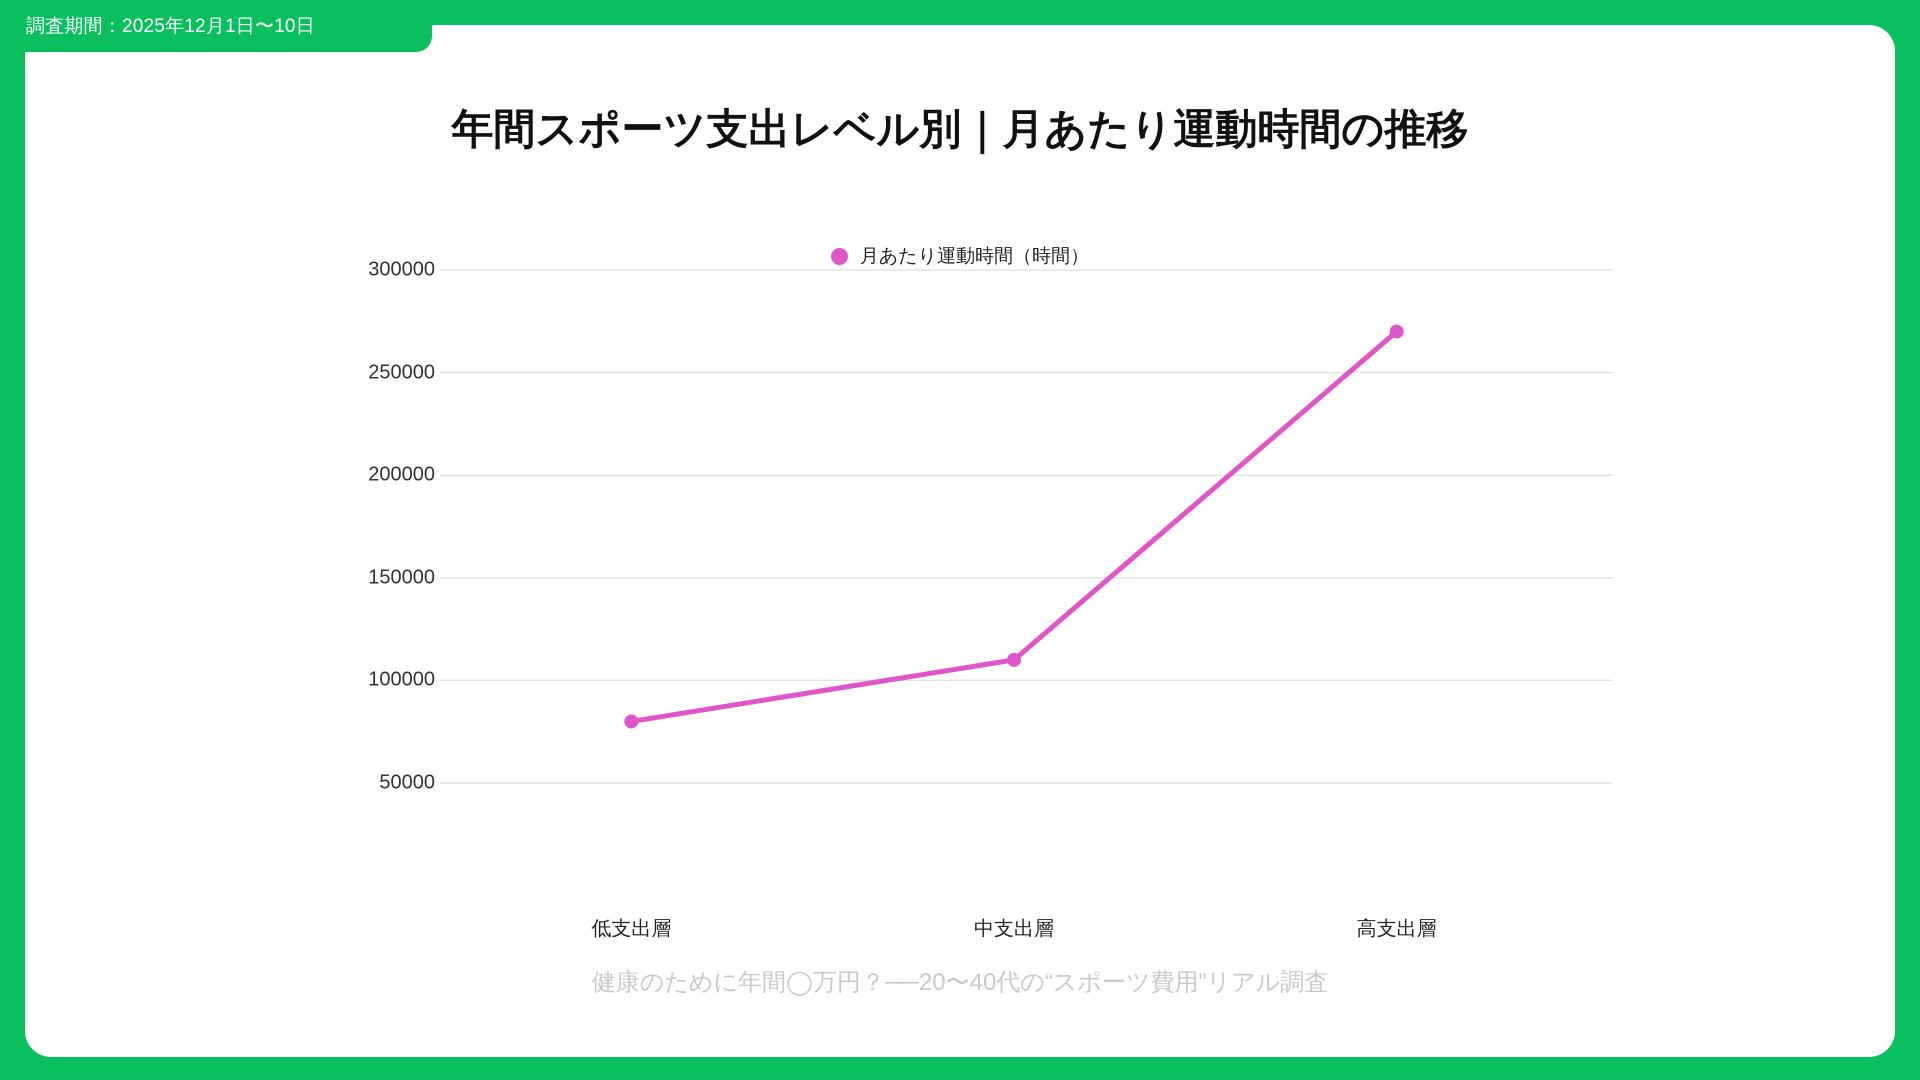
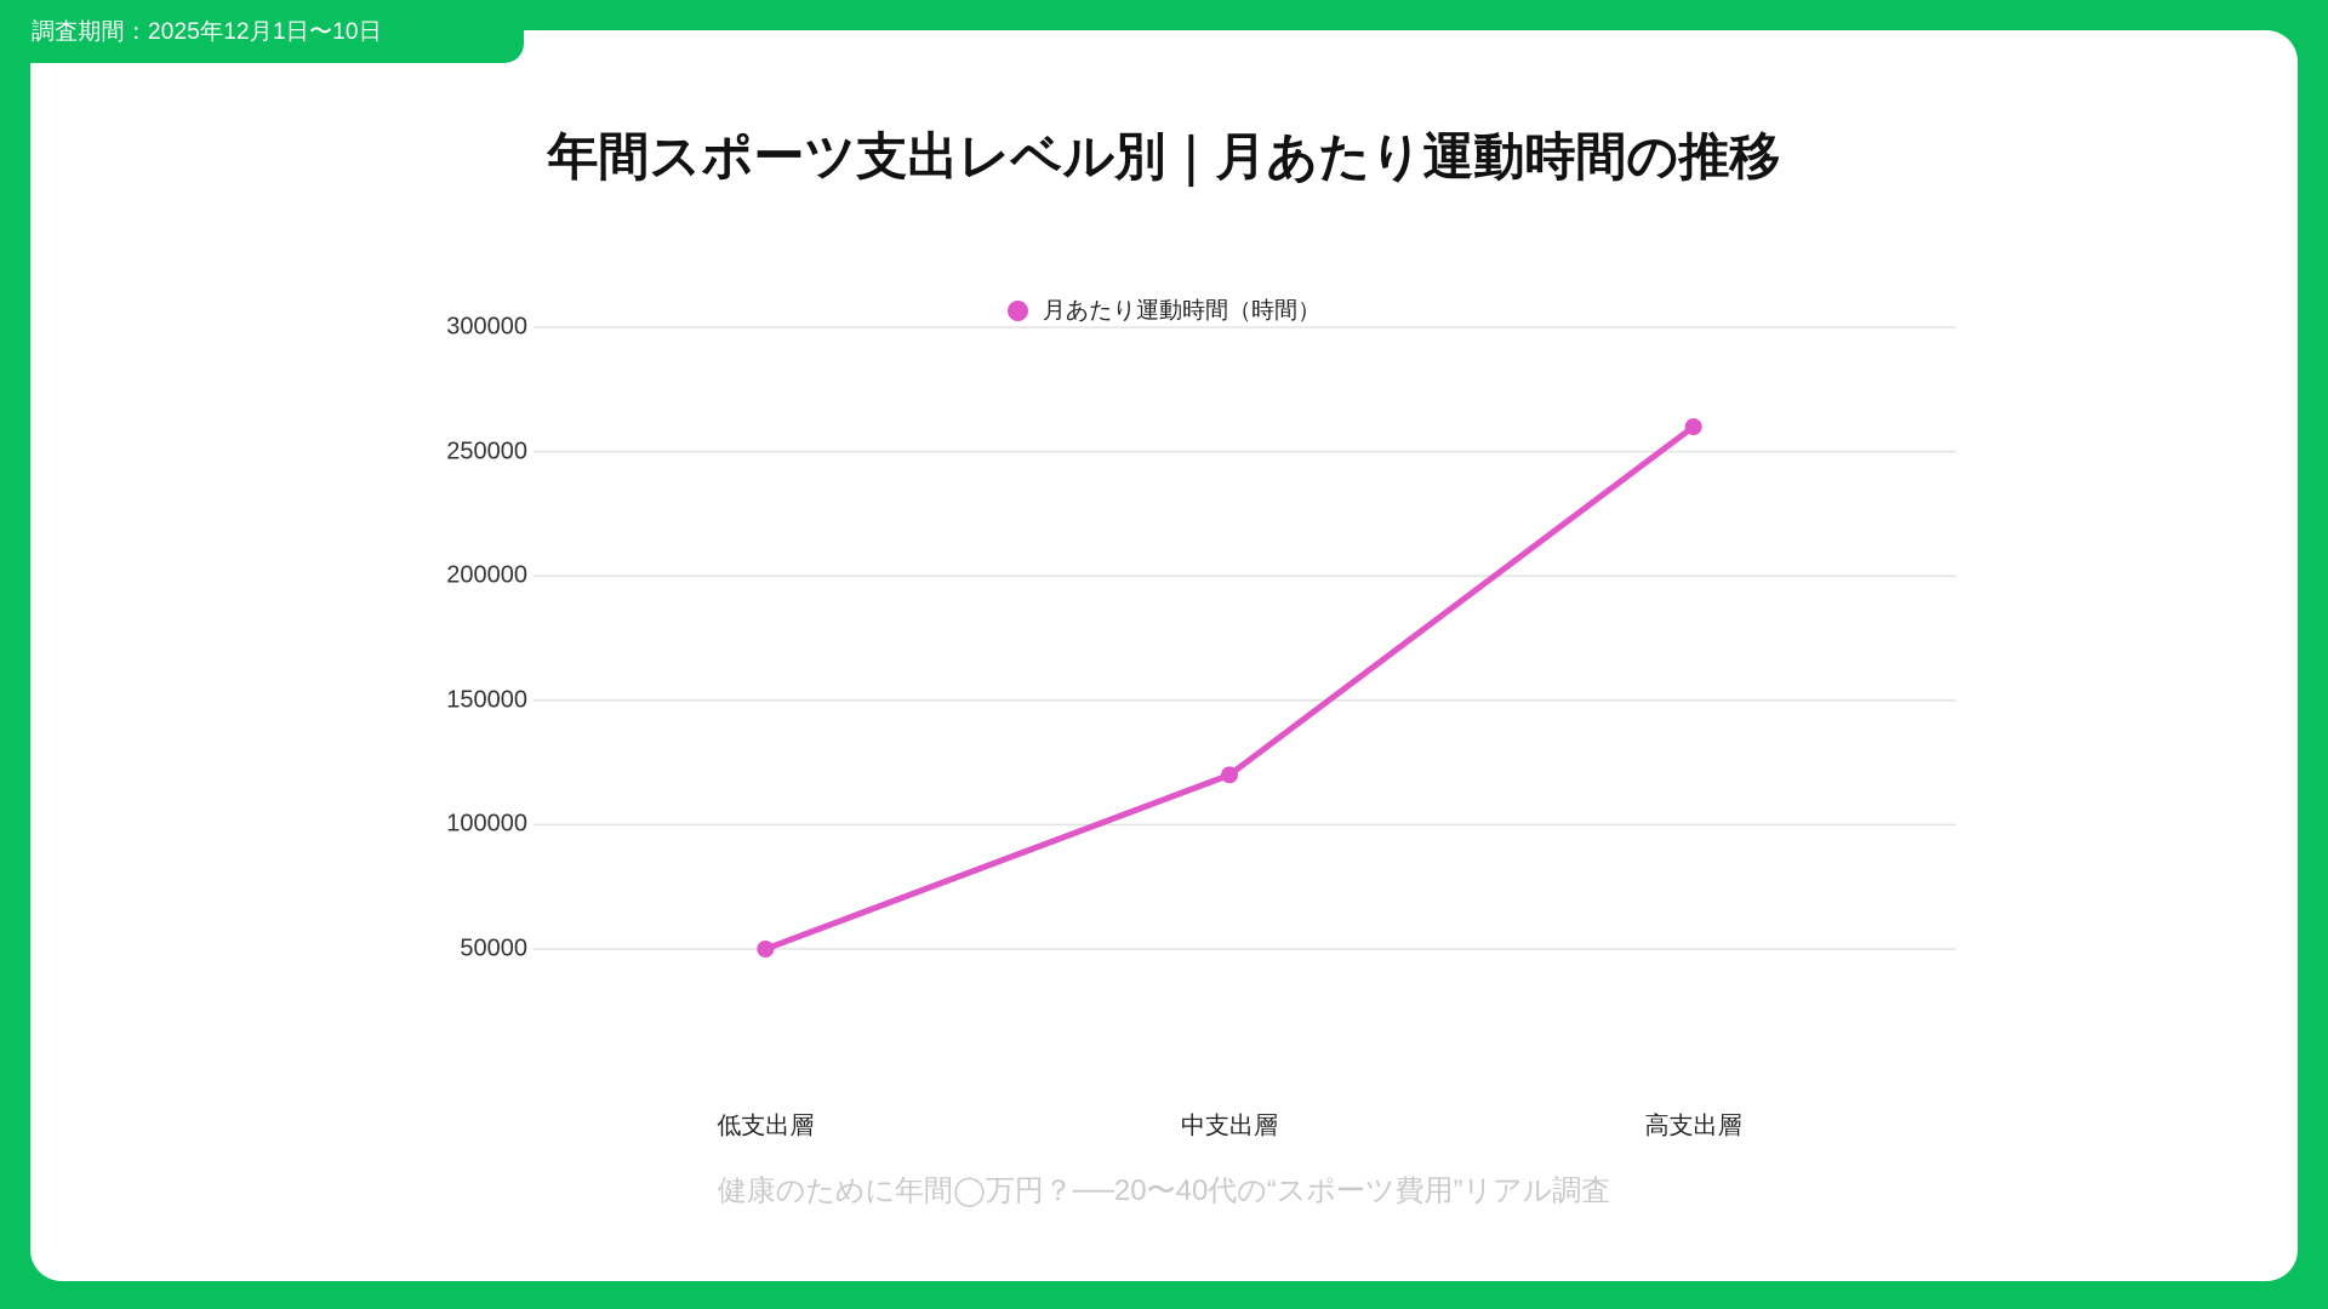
低支出層: 80000 -> 50000
中支出層: 110000 -> 120000
高支出層: 270000 -> 260000
